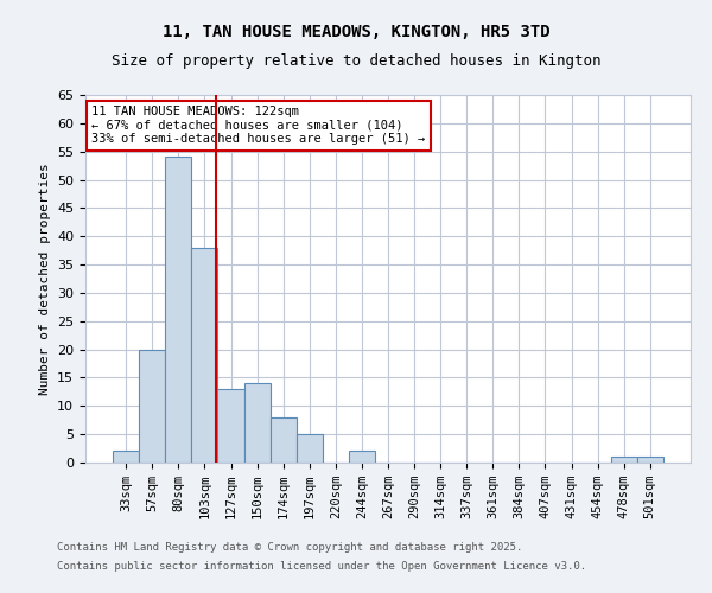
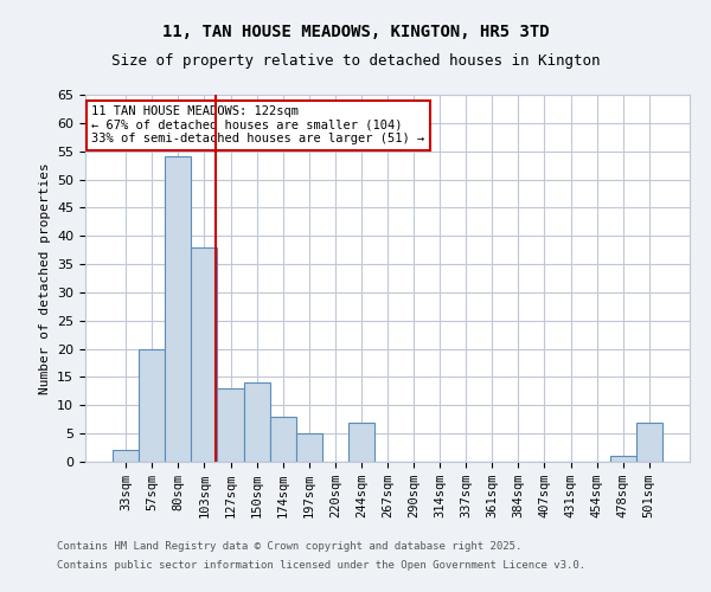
244sqm: 2 -> 7
501sqm: 1 -> 7
